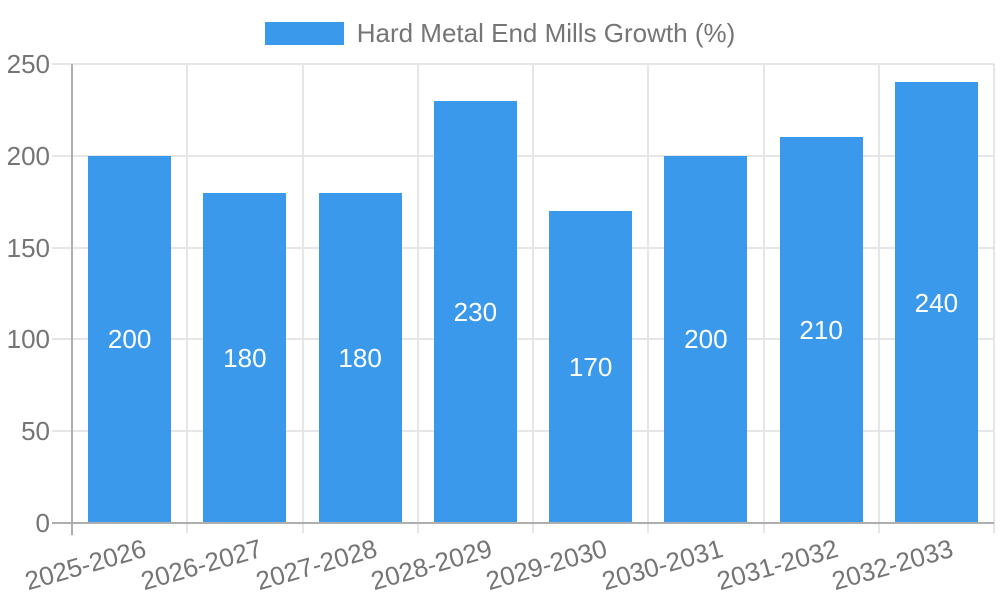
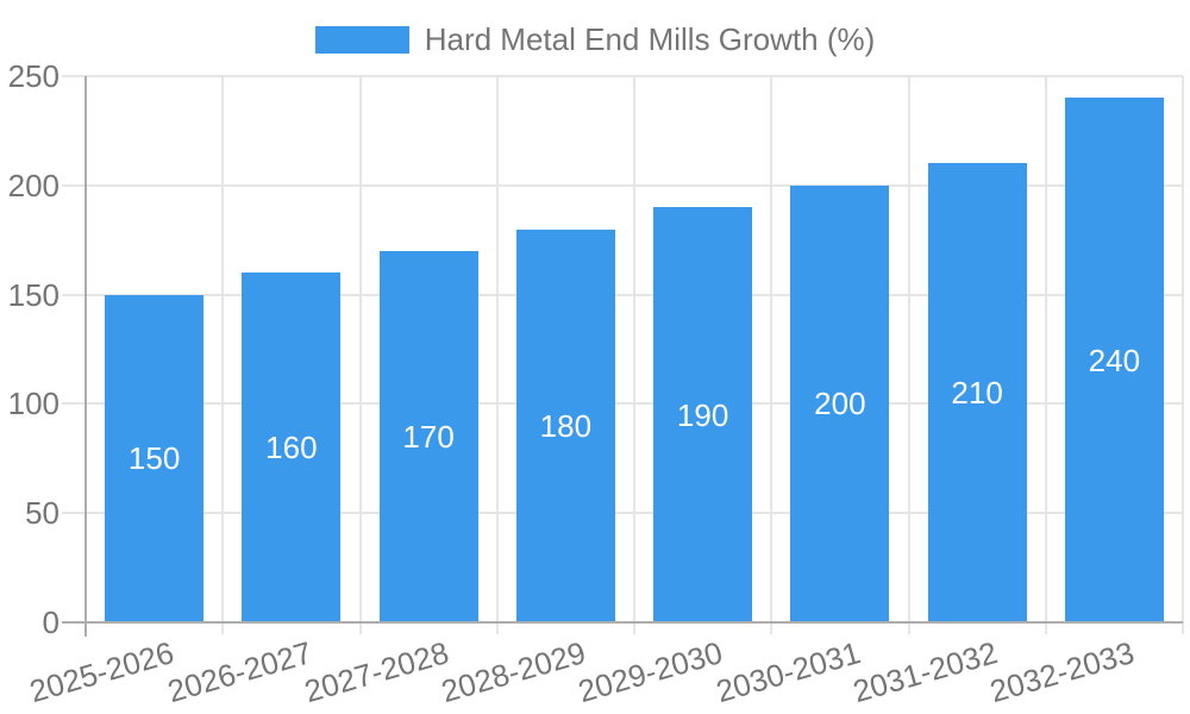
2025-2026: 200 -> 150
2026-2027: 180 -> 160
2027-2028: 180 -> 170
2028-2029: 230 -> 180
2029-2030: 170 -> 190
